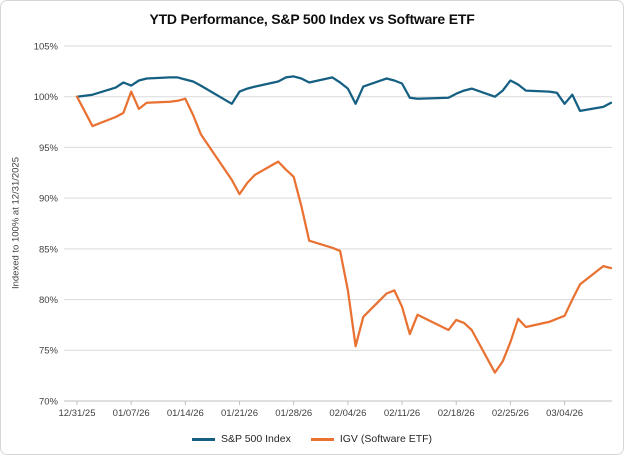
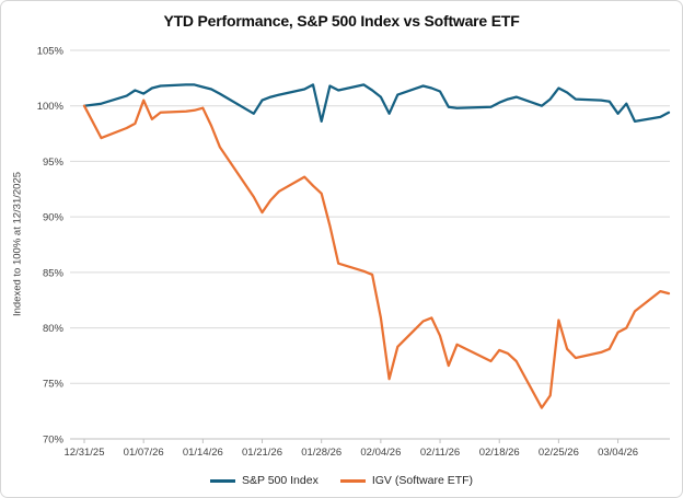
S&P 500 Index/01/28/26: 102.0% -> 98.6%
IGV (Software ETF)/02/25/26: 75.8% -> 80.7%
IGV (Software ETF)/03/04/26: 78.4% -> 79.6%
